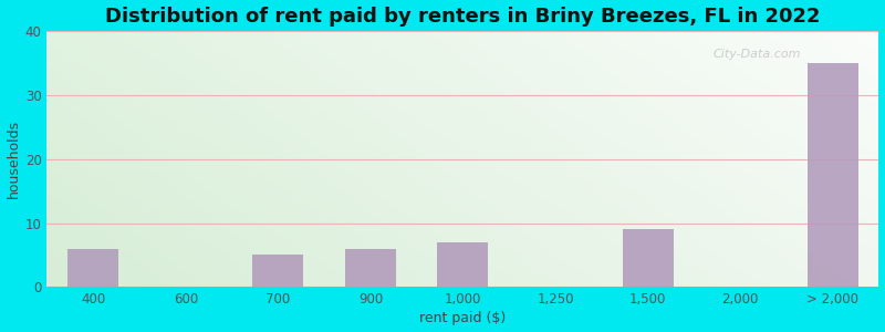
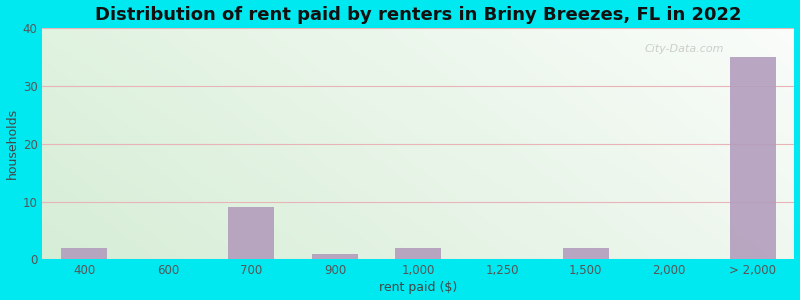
400: 6 -> 2
700: 5 -> 9
900: 6 -> 1
1,000: 7 -> 2
1,500: 9 -> 2
